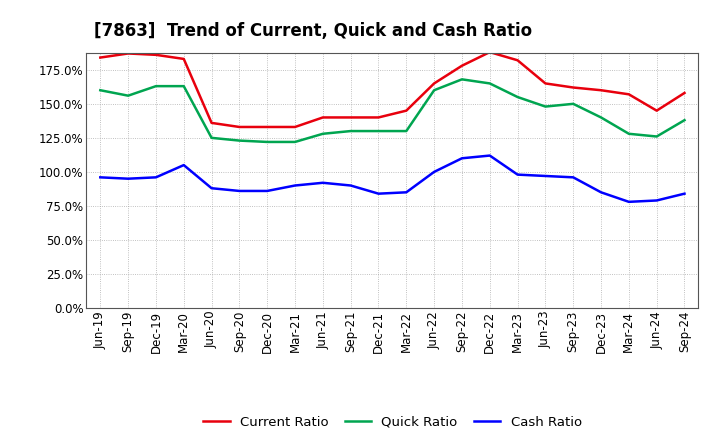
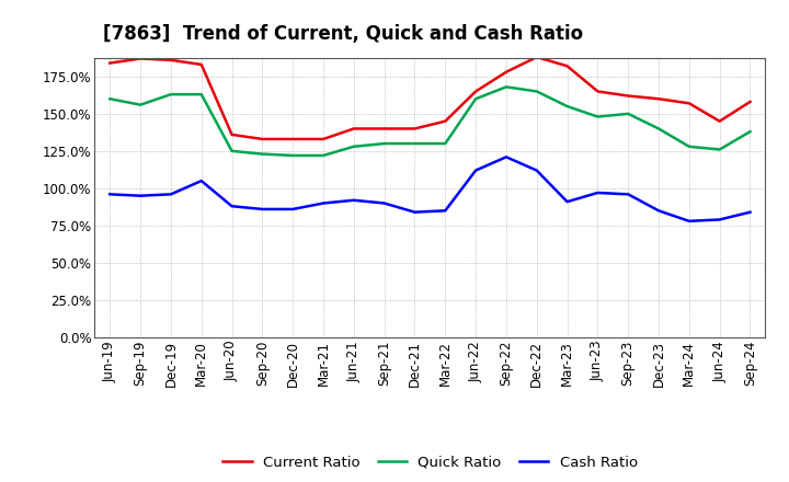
Cash Ratio/Jun-22: 100% -> 112%
Cash Ratio/Sep-22: 110% -> 121%
Cash Ratio/Mar-23: 98% -> 91%
